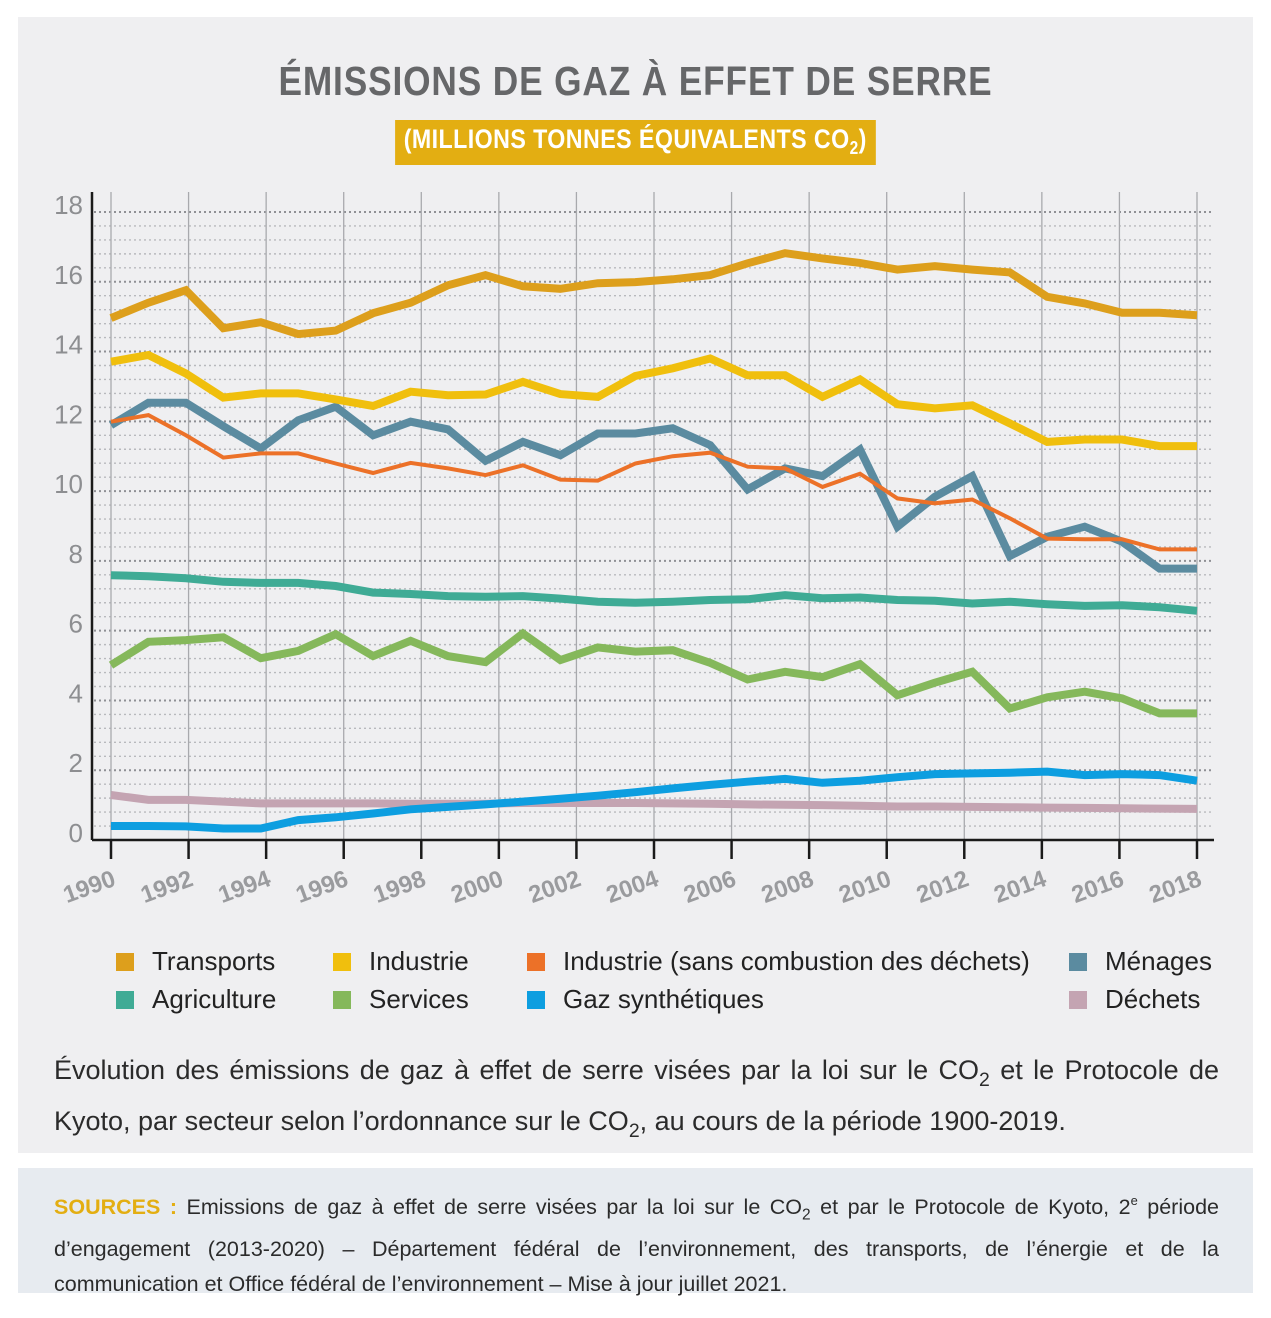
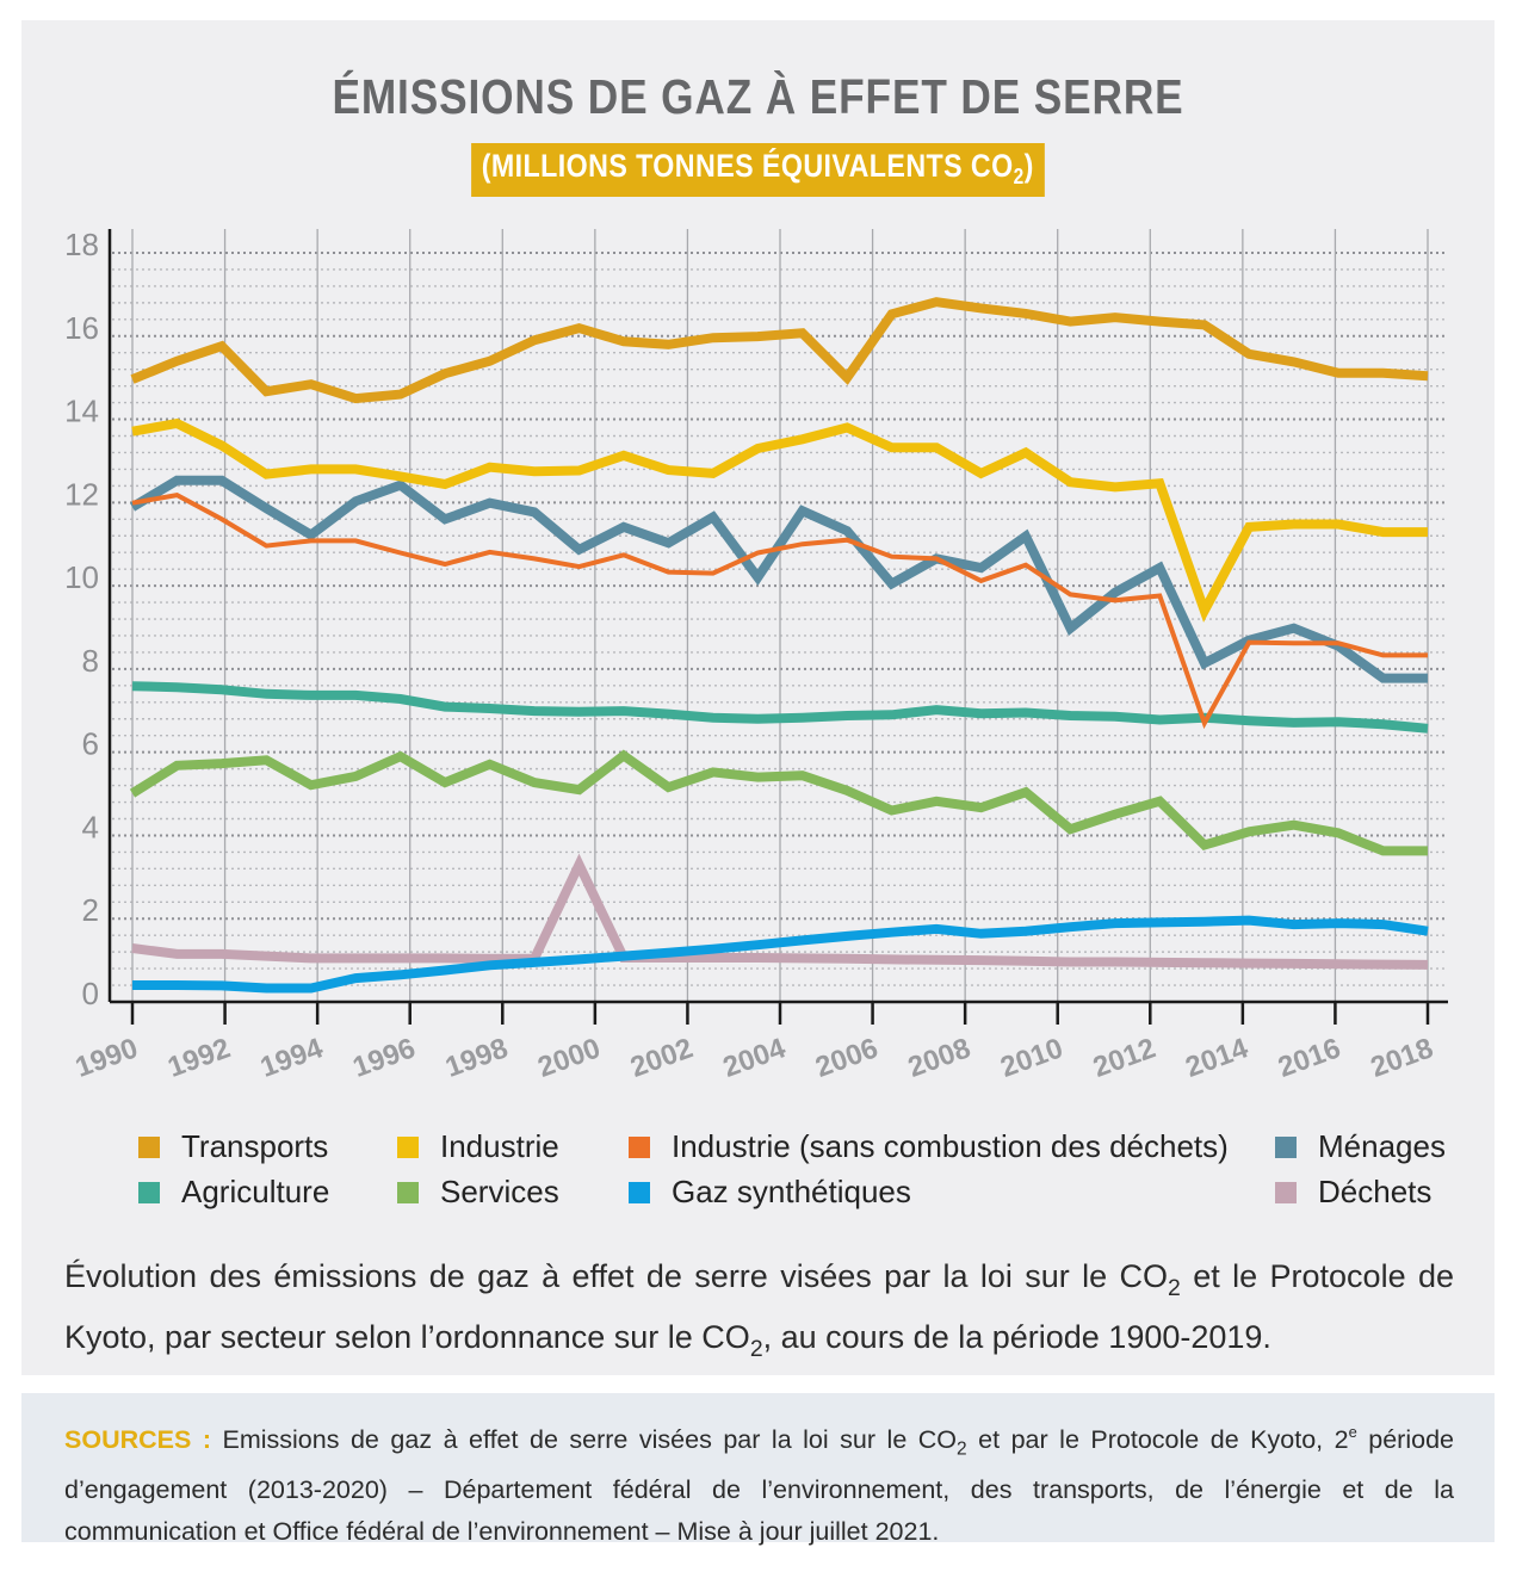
Déchets/2000: 1.0 -> 3.3
Ménages/2004: 11.7 -> 10.2
Transports/2006: 16.2 -> 15.0
Industrie/2014: 11.9 -> 9.4
Industrie (sans combustion des déchets)/2014: 9.2 -> 6.7
